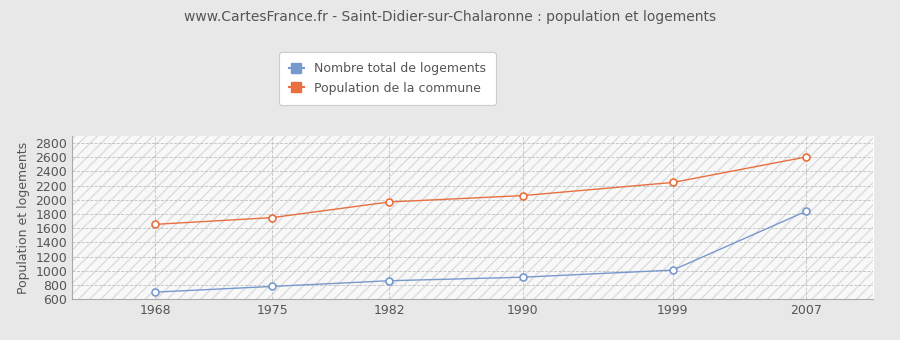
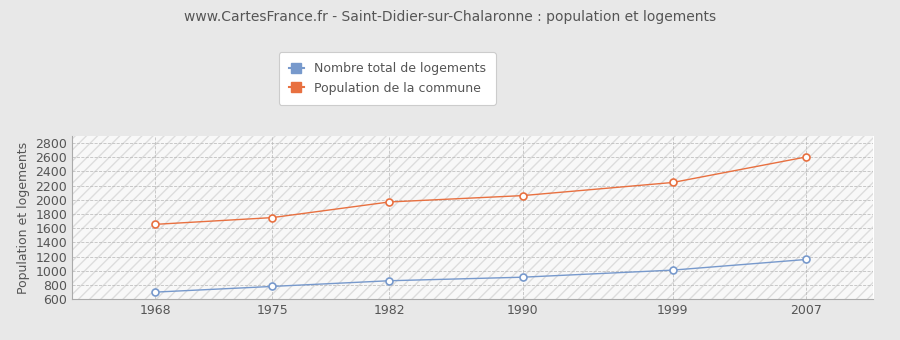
Nombre total de logements/2007: 1840 -> 1160
